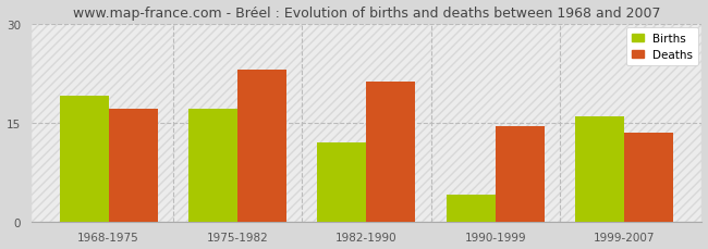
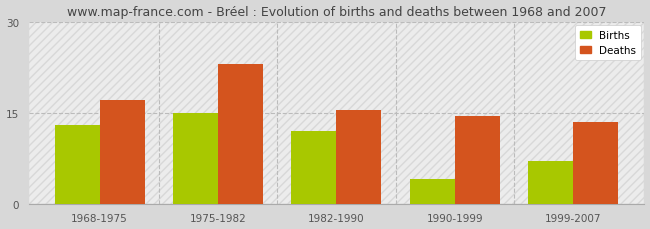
Births/1968-1975: 19 -> 13
Births/1975-1982: 17 -> 15
Deaths/1982-1990: 21.2 -> 15.5
Births/1999-2007: 16 -> 7
